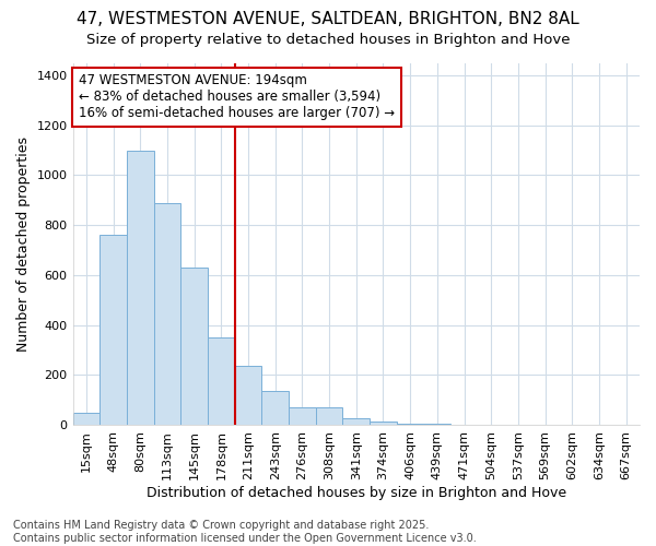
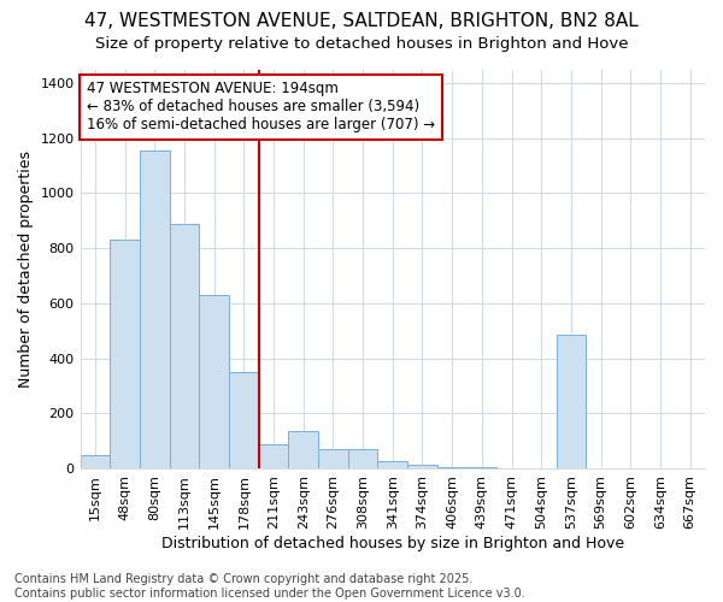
48sqm: 760 -> 830
80sqm: 1100 -> 1155
211sqm: 235 -> 90
537sqm: 1 -> 485
